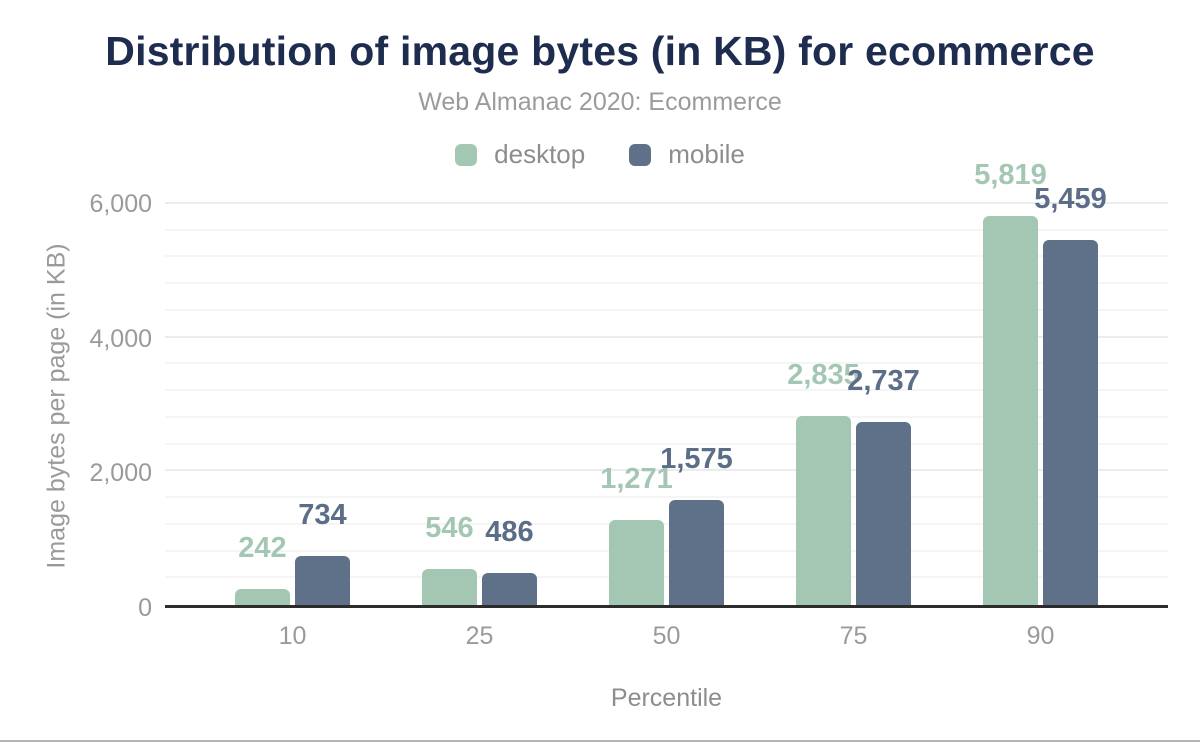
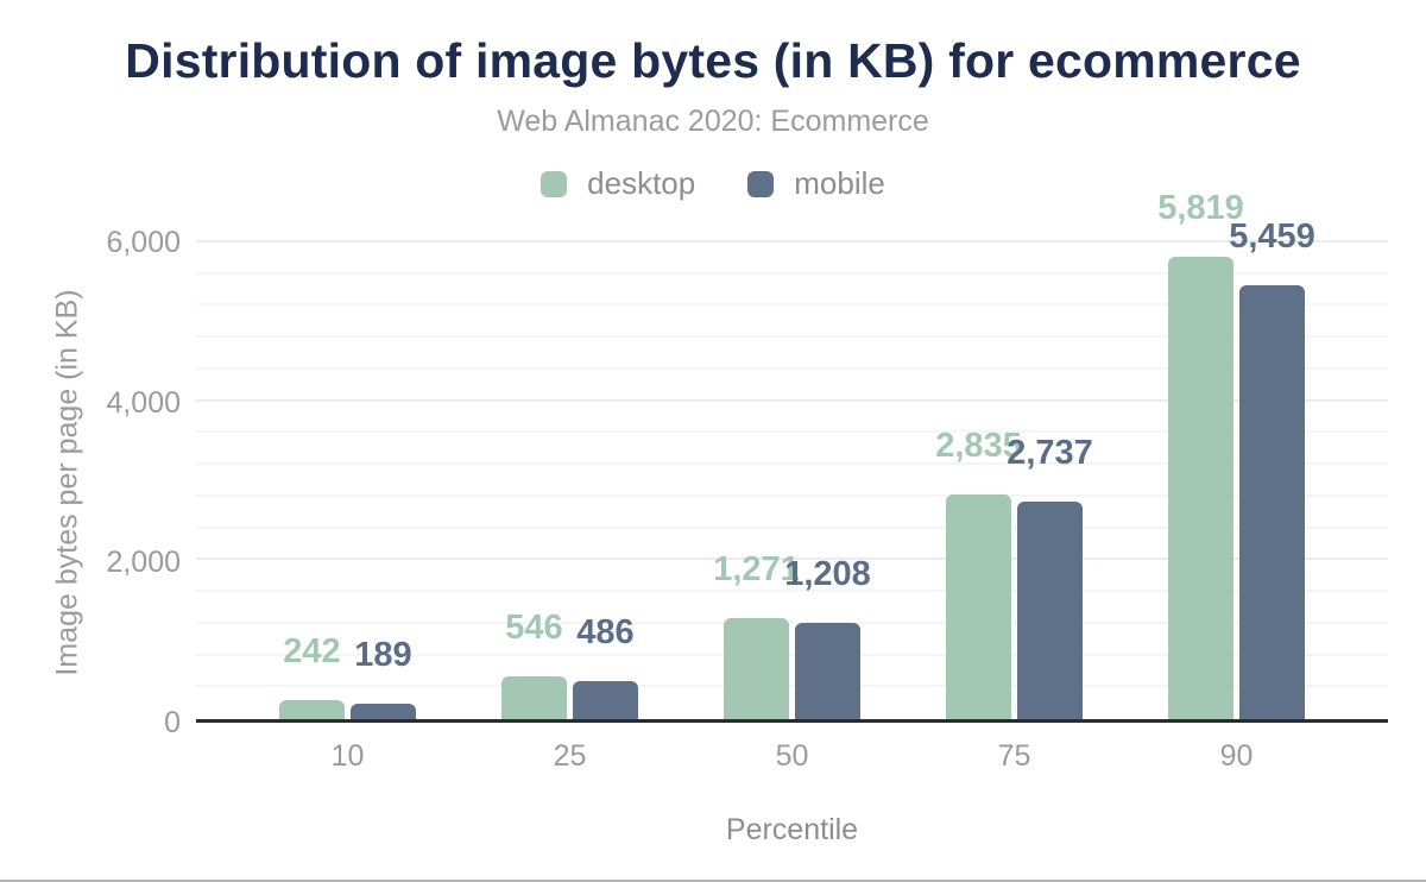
mobile/10: 734 -> 189
mobile/50: 1,575 -> 1,208
